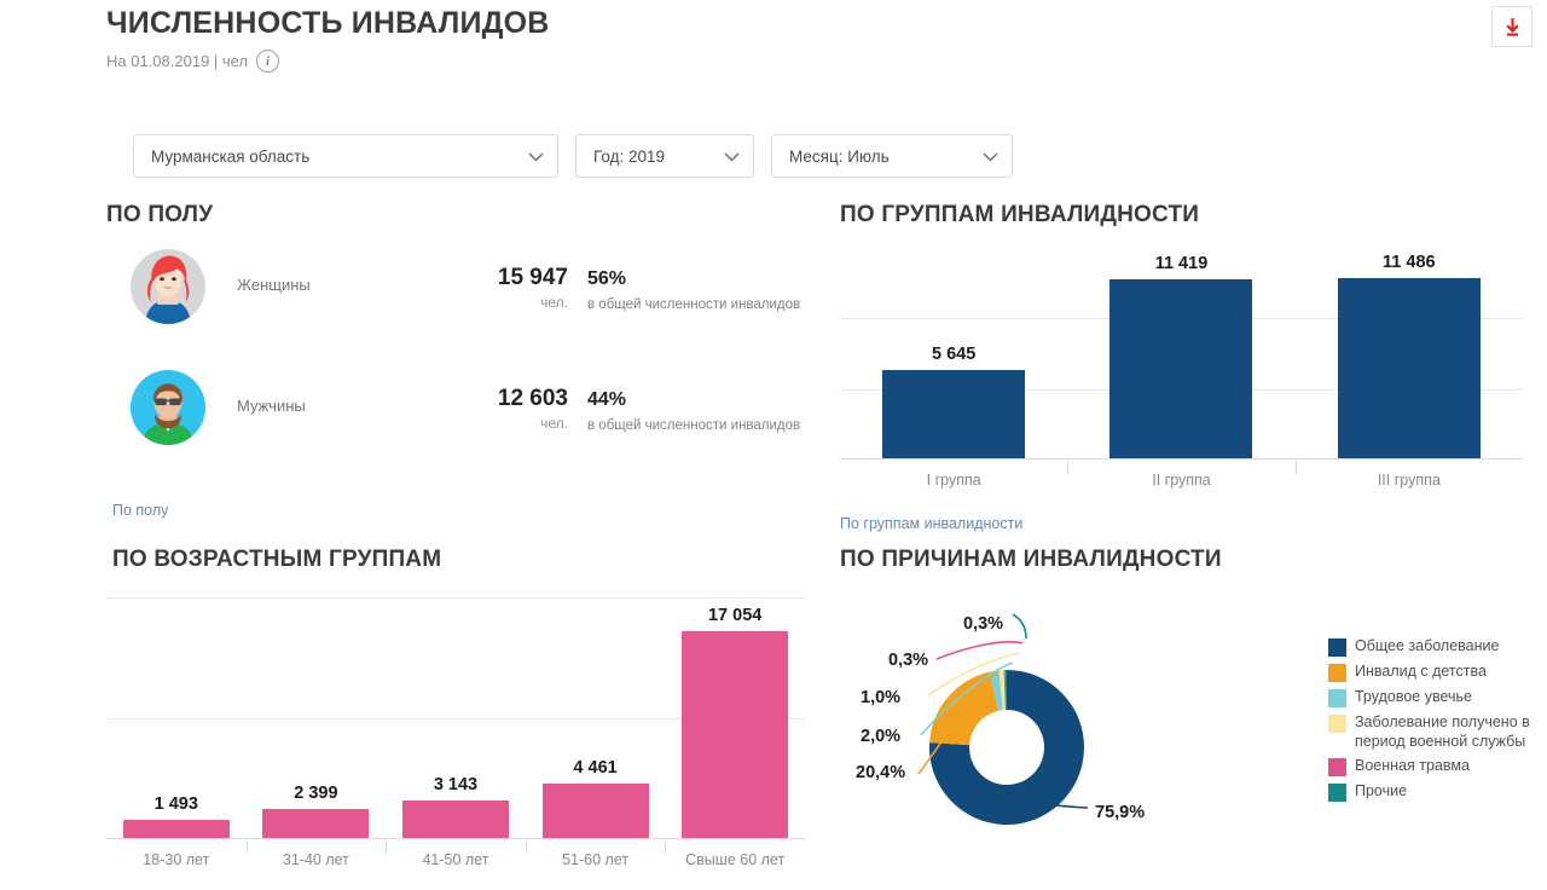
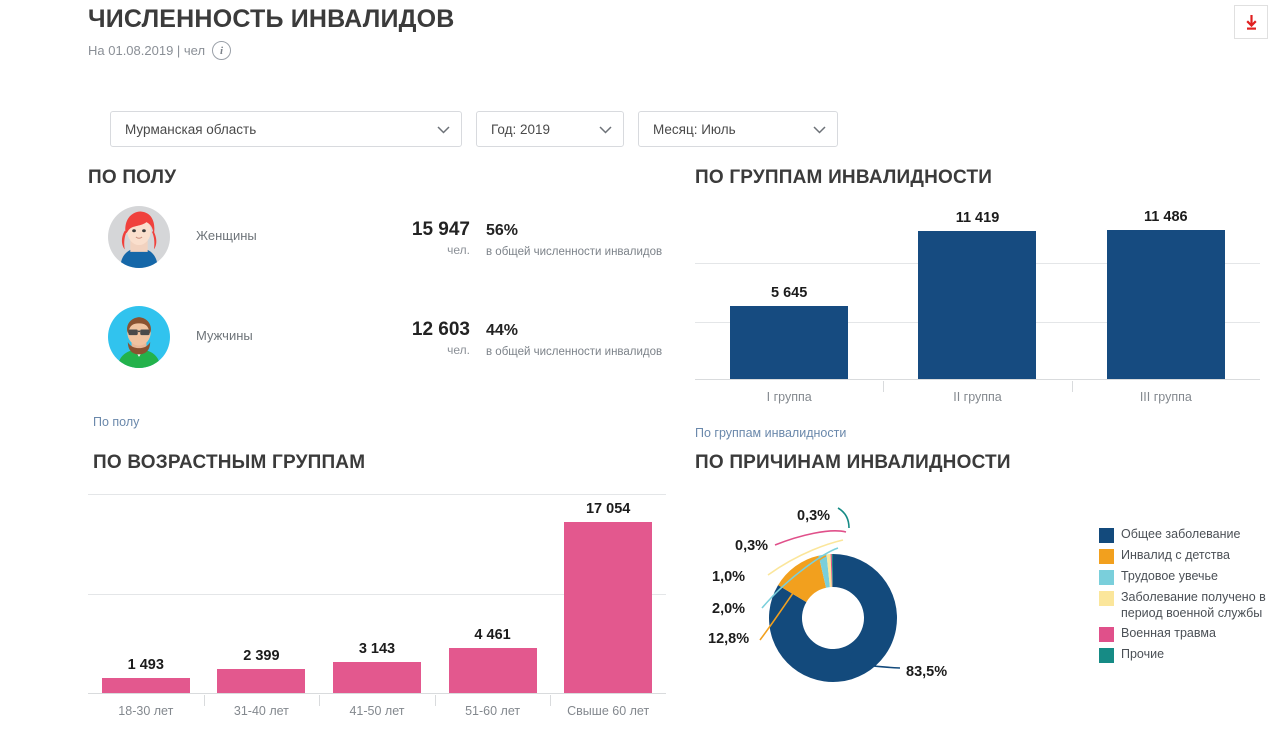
ПО ПРИЧИНАМ ИНВАЛИДНОСТИ/Общее заболевание: 75,9% -> 83,5%
ПО ПРИЧИНАМ ИНВАЛИДНОСТИ/Инвалид с детства: 20,4% -> 12,8%
